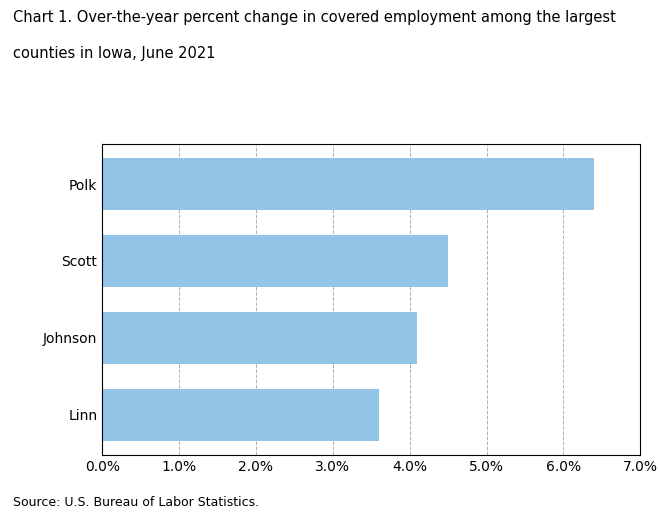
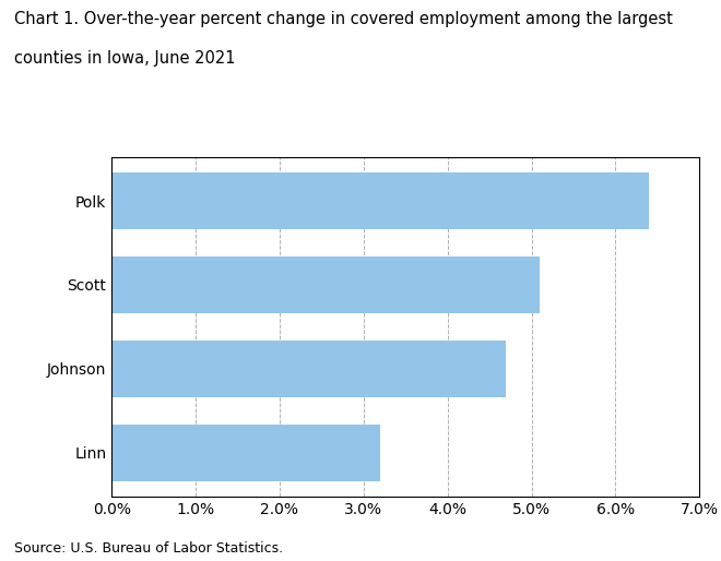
Scott: 4.5% -> 5.1%
Johnson: 4.1% -> 4.7%
Linn: 3.6% -> 3.2%
